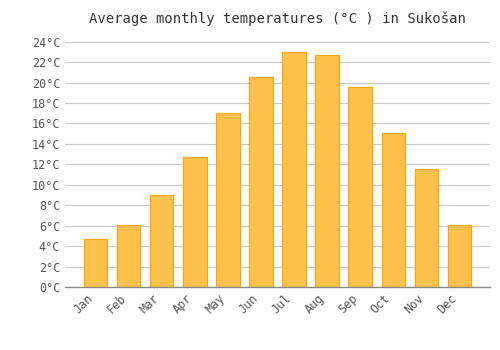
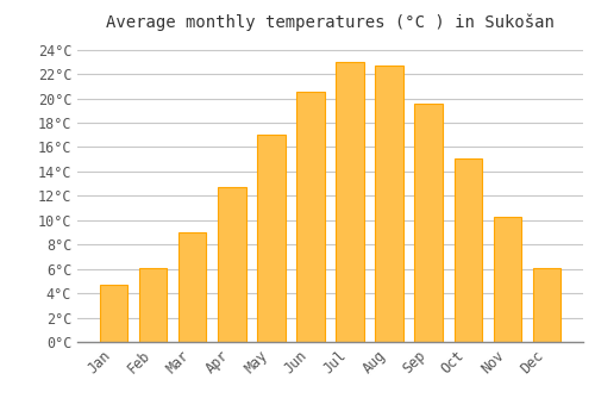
Nov: 11.5°C -> 10.3°C
